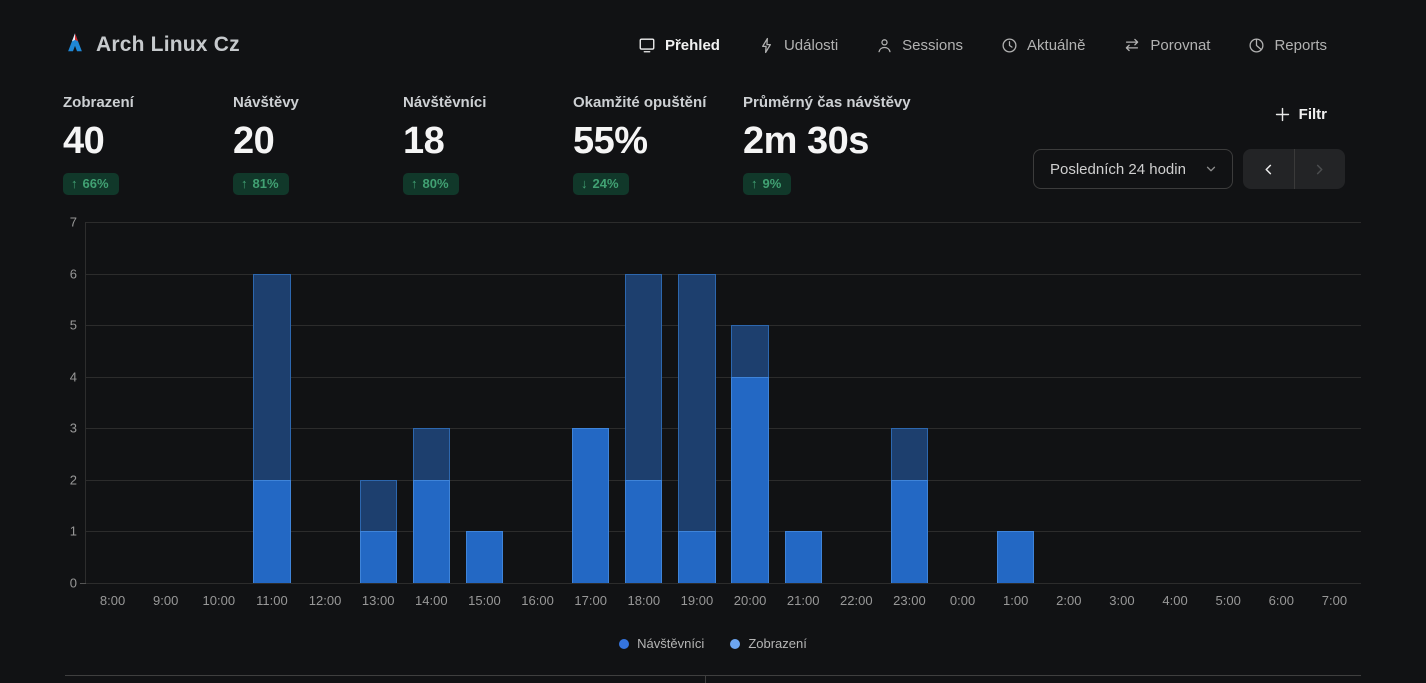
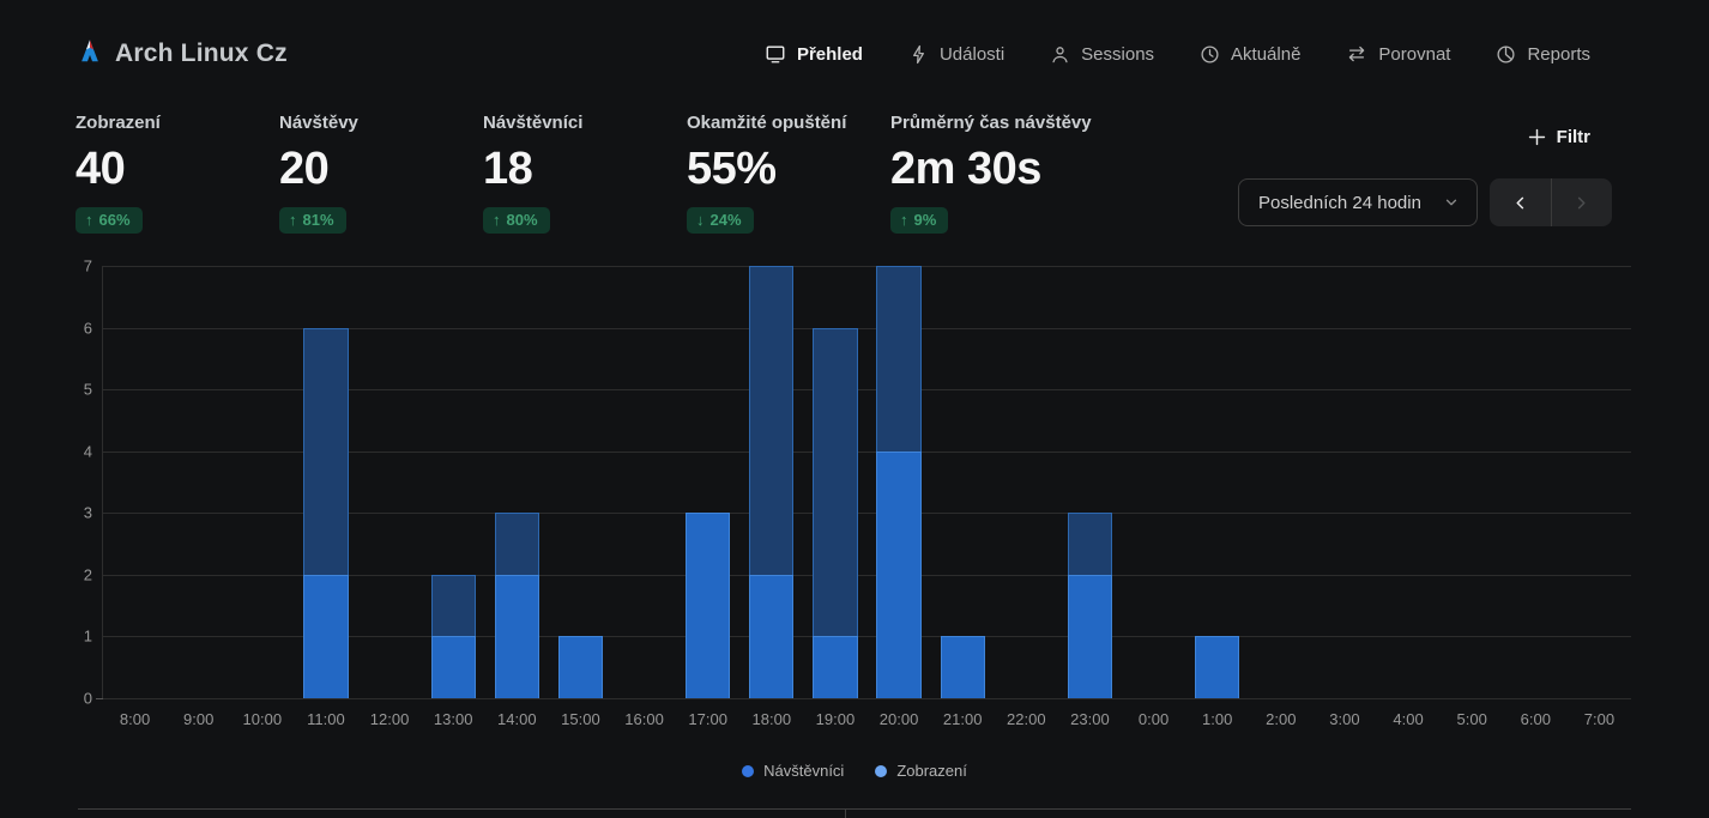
Zobrazení/18:00: 6 -> 7
Zobrazení/20:00: 5 -> 7
